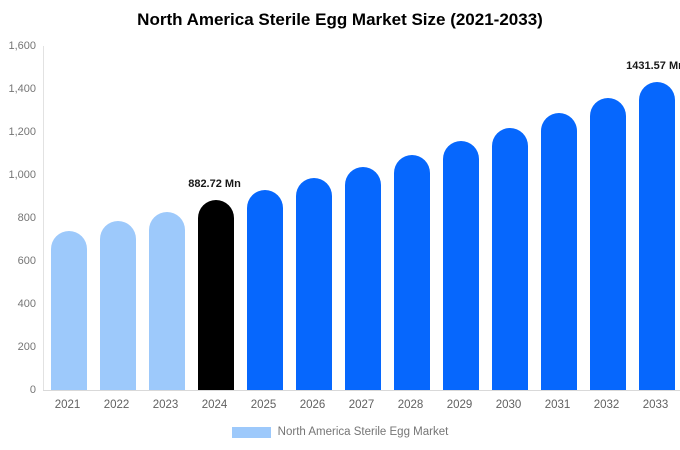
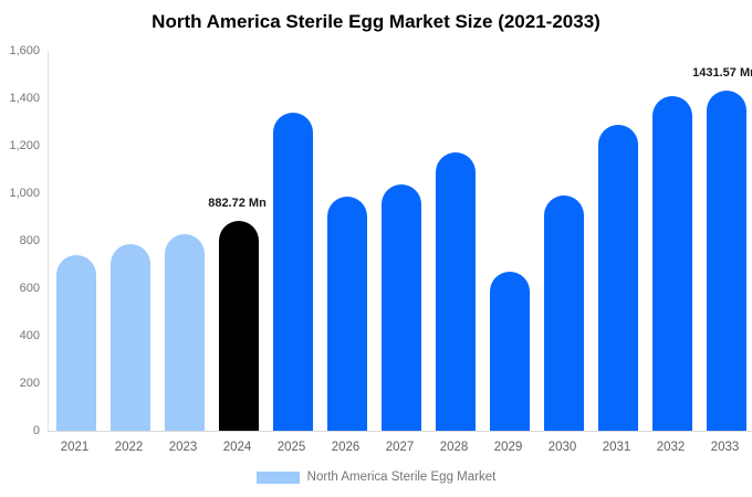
2025: 930 -> 1340
2028: 1100 -> 1170
2029: 1160 -> 670
2030: 1220 -> 990
2032: 1360 -> 1410
